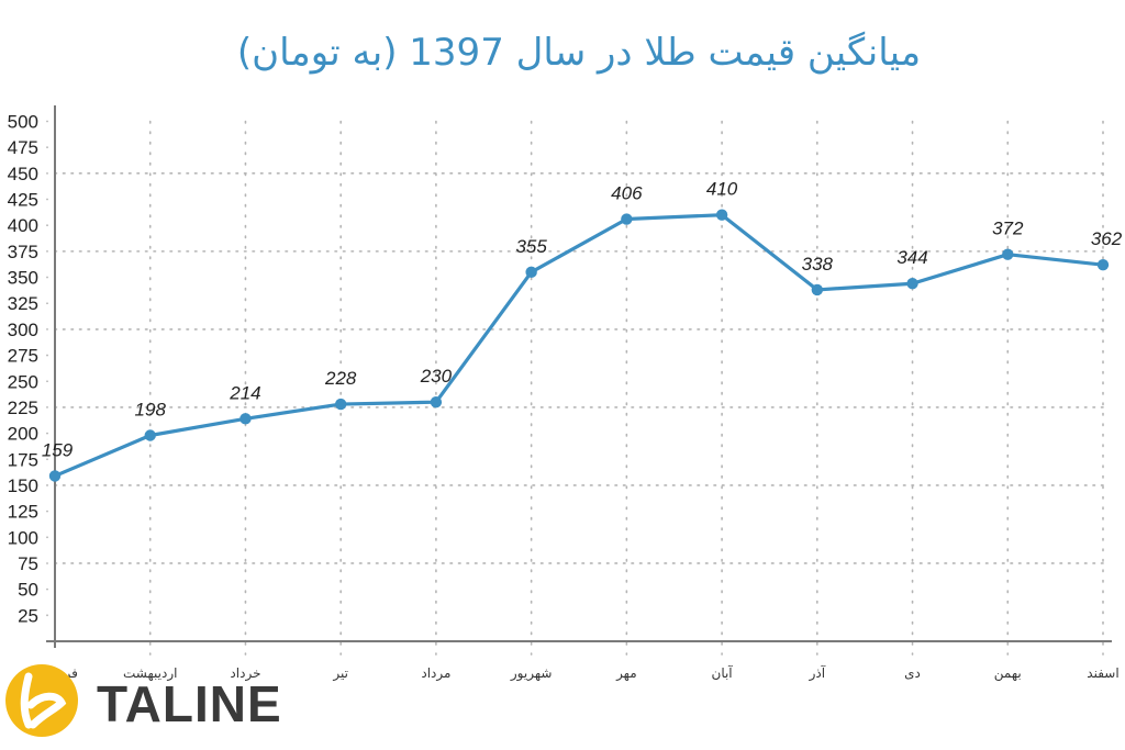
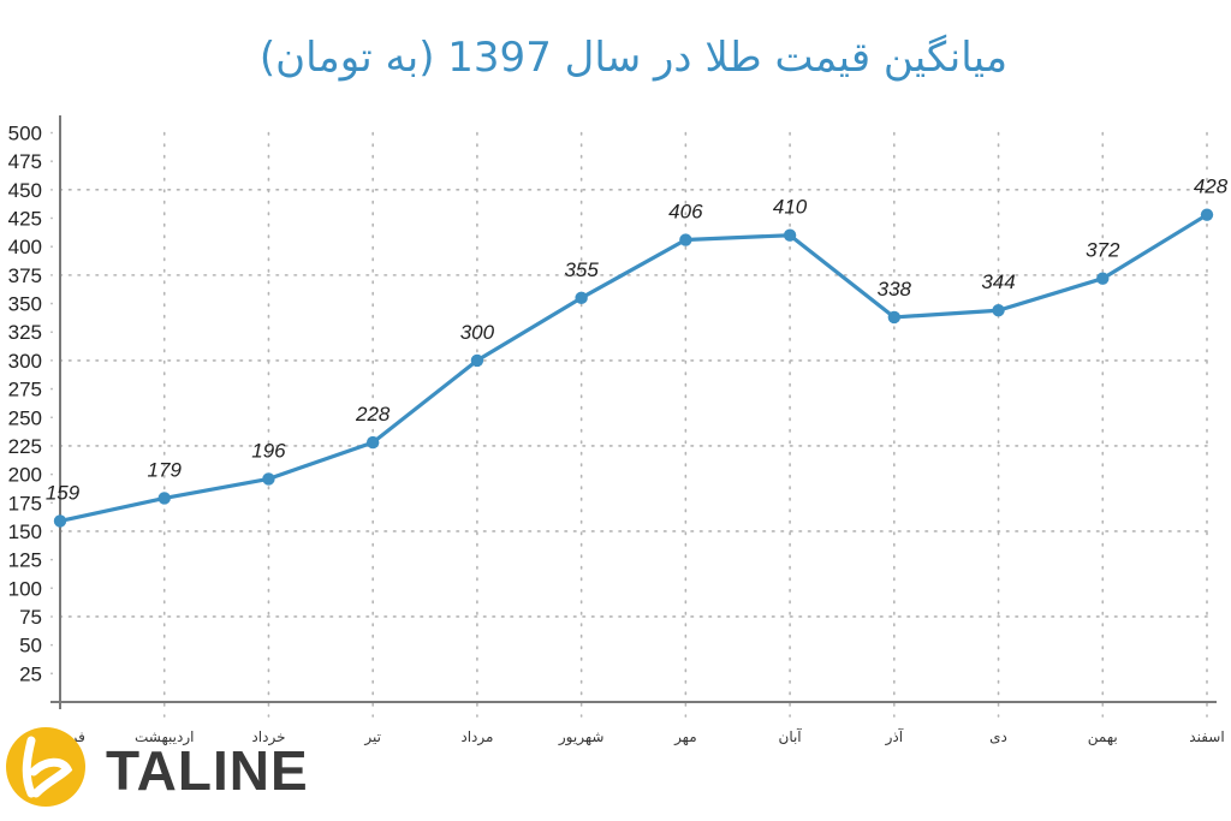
اردیبهشت: 198 -> 179
خرداد: 214 -> 196
مرداد: 230 -> 300
اسفند: 362 -> 428
